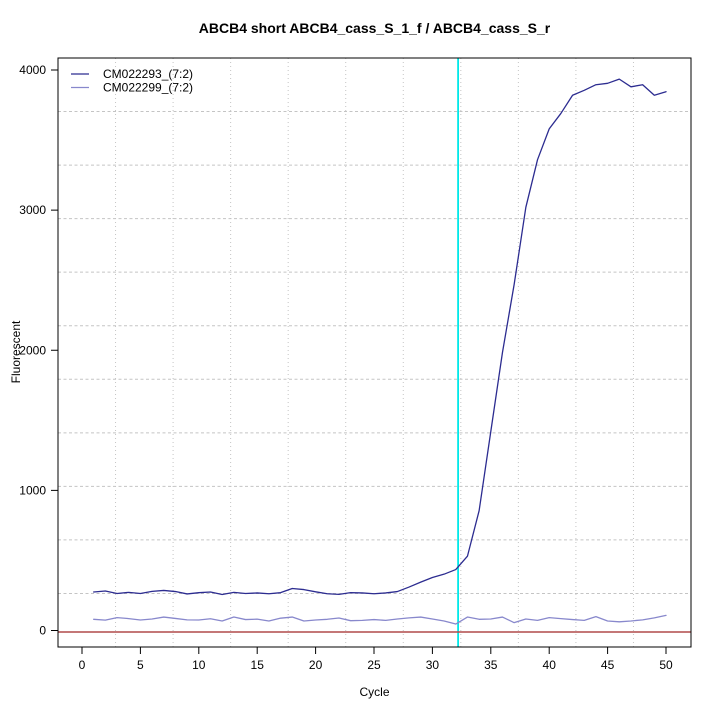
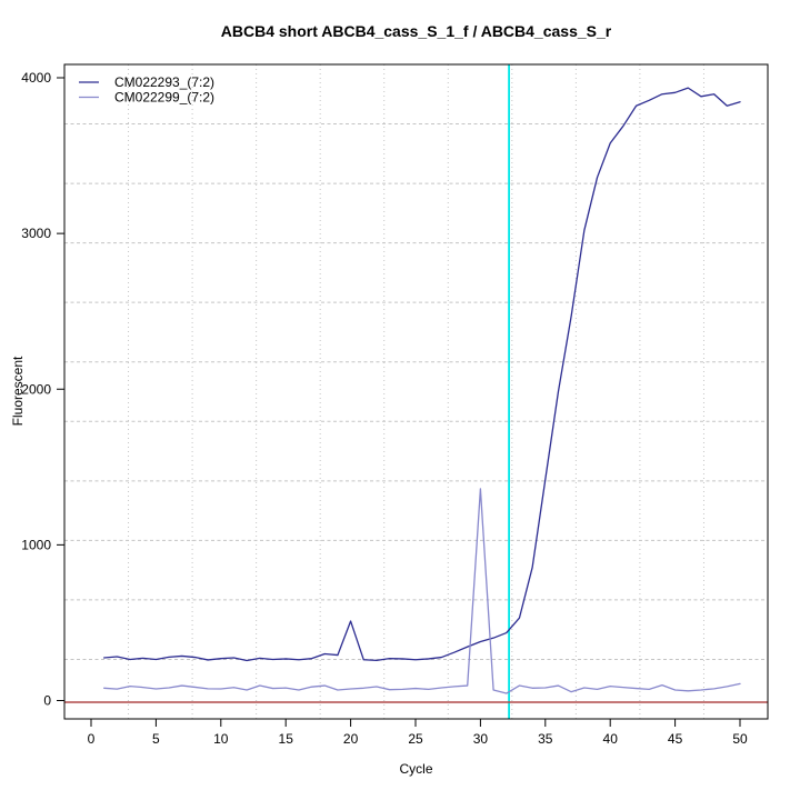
CM022293_(7:2)/20: 280 -> 510
CM022299_(7:2)/30: 80 -> 1360
